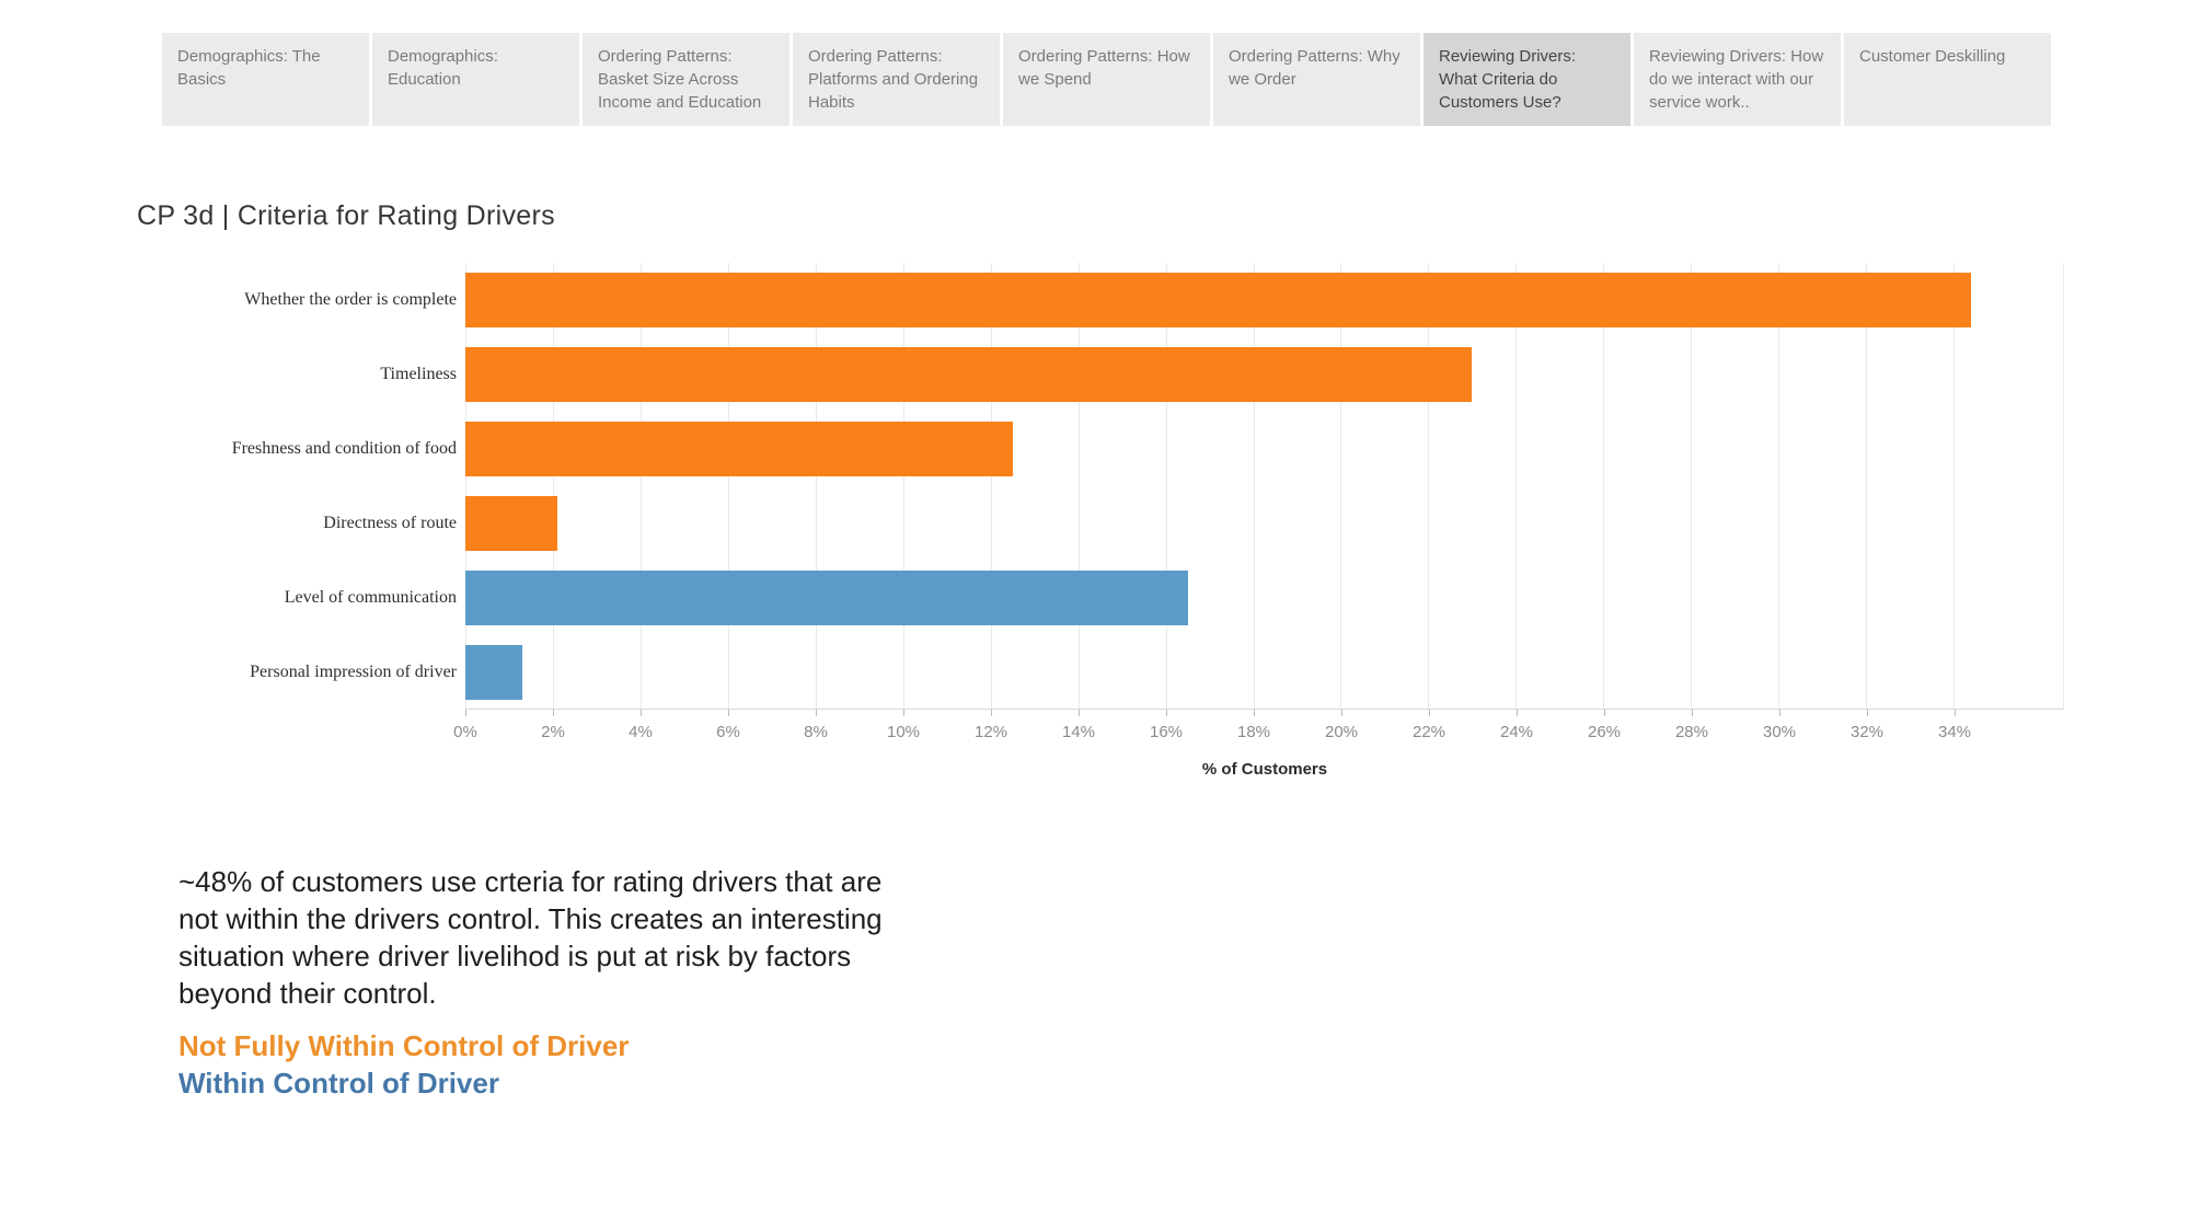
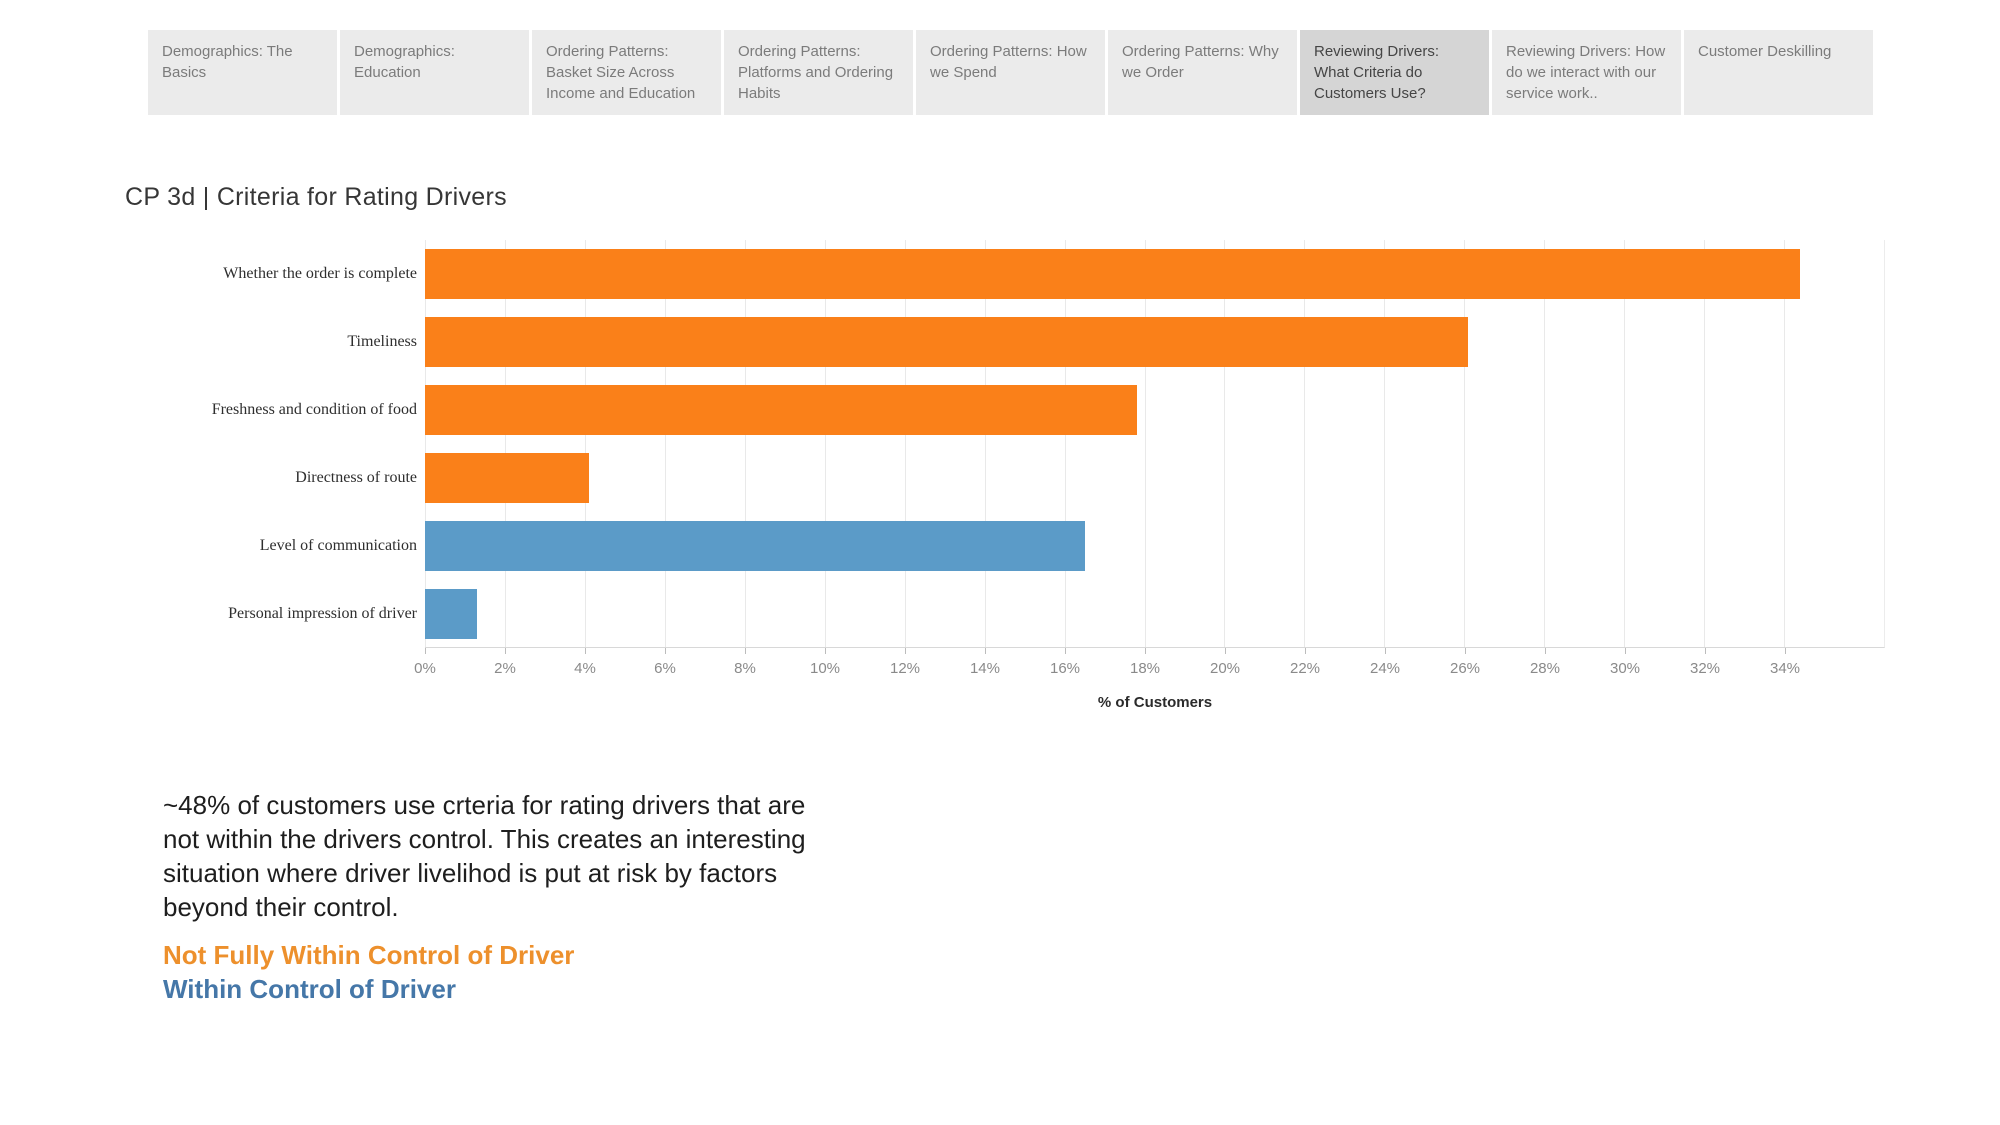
Timeliness: 23.0% -> 26.1%
Freshness and condition of food: 12.5% -> 17.8%
Directness of route: 2.1% -> 4.1%
